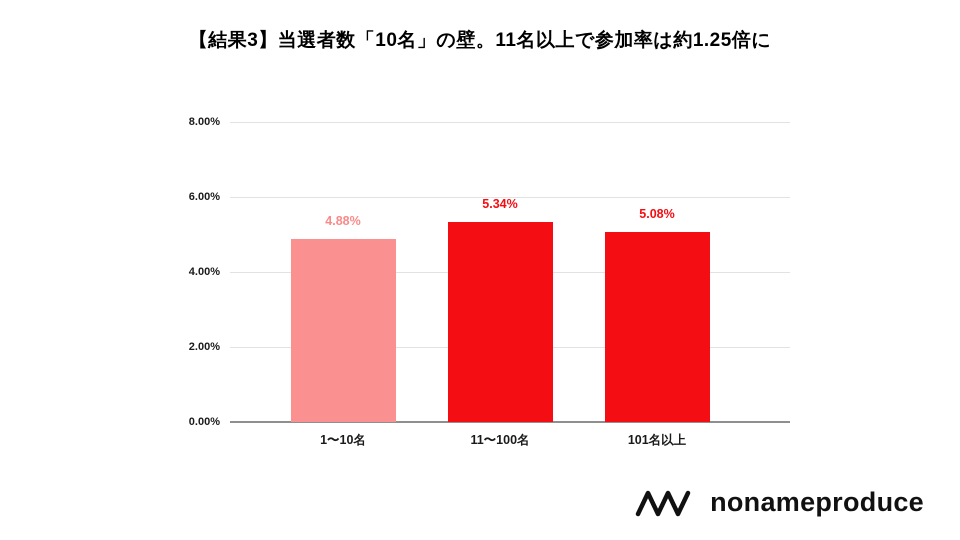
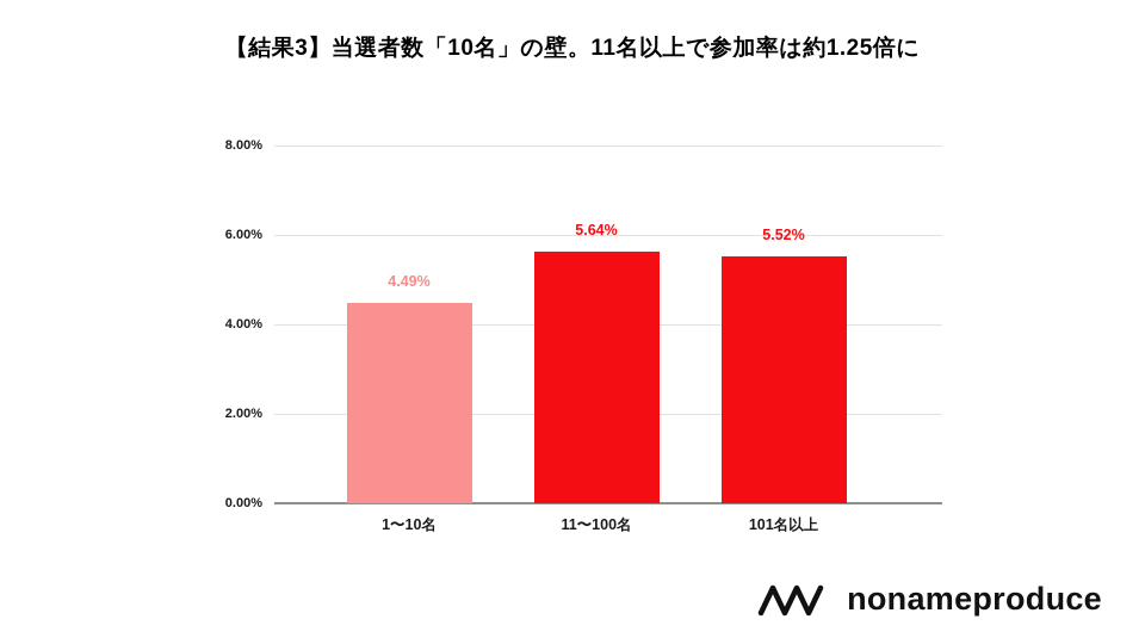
1〜10名: 4.88% -> 4.49%
11〜100名: 5.34% -> 5.64%
101名以上: 5.08% -> 5.52%
